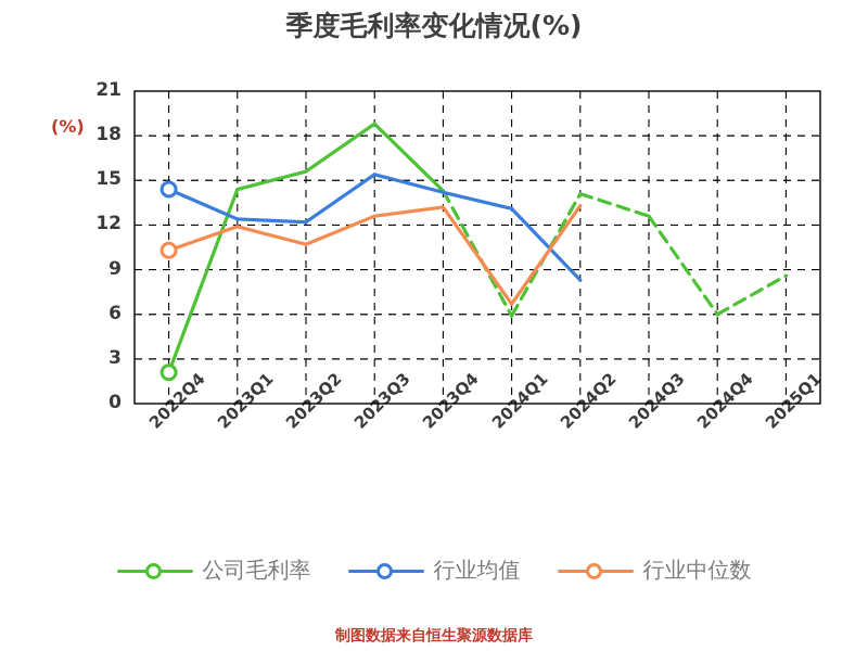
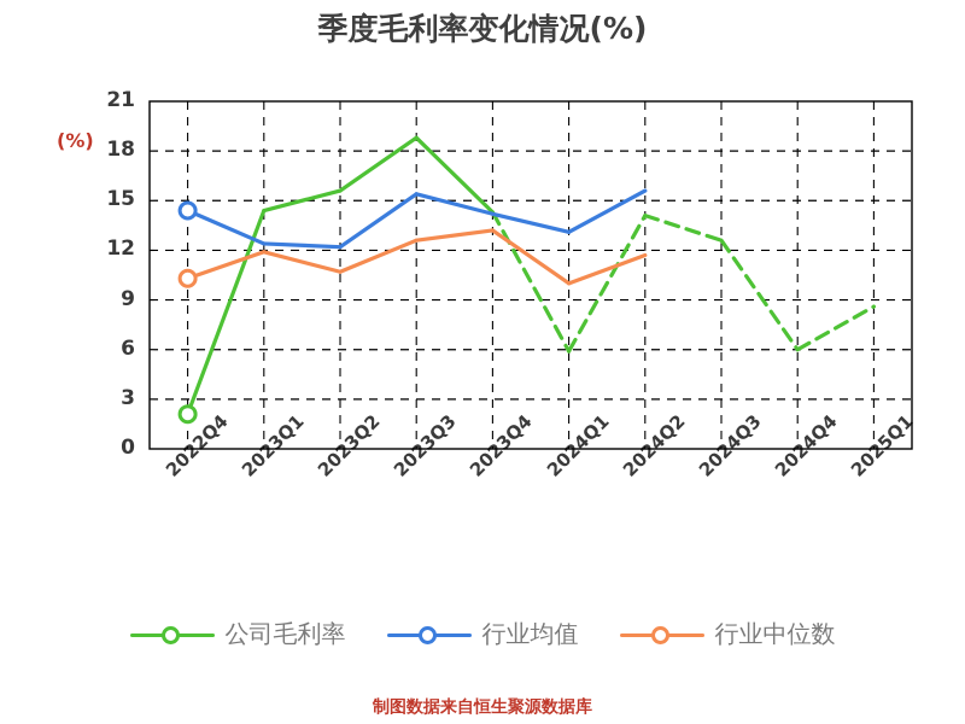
行业中位数/2024Q1: 6.7 -> 10.0
行业均值/2024Q2: 8.3 -> 15.6
行业中位数/2024Q2: 13.3 -> 11.7
